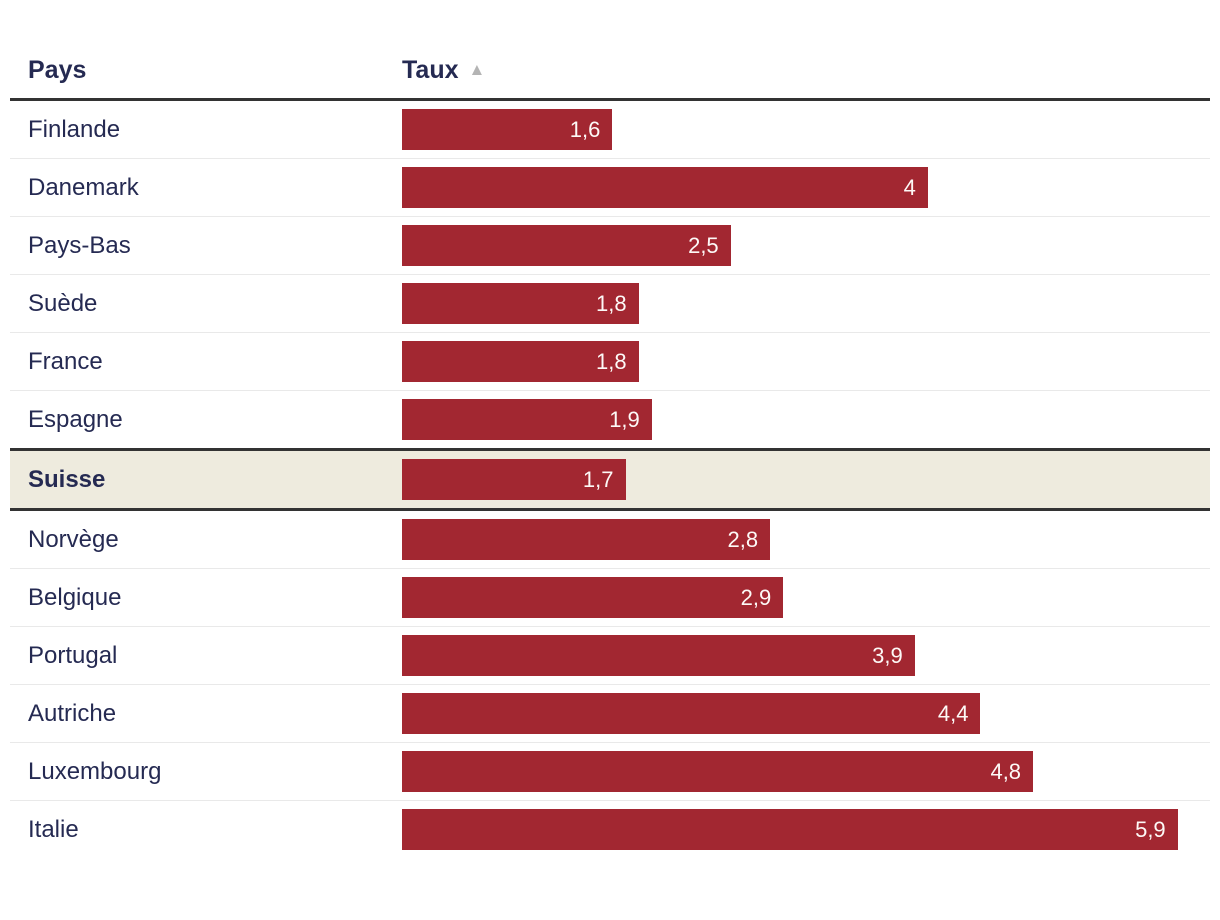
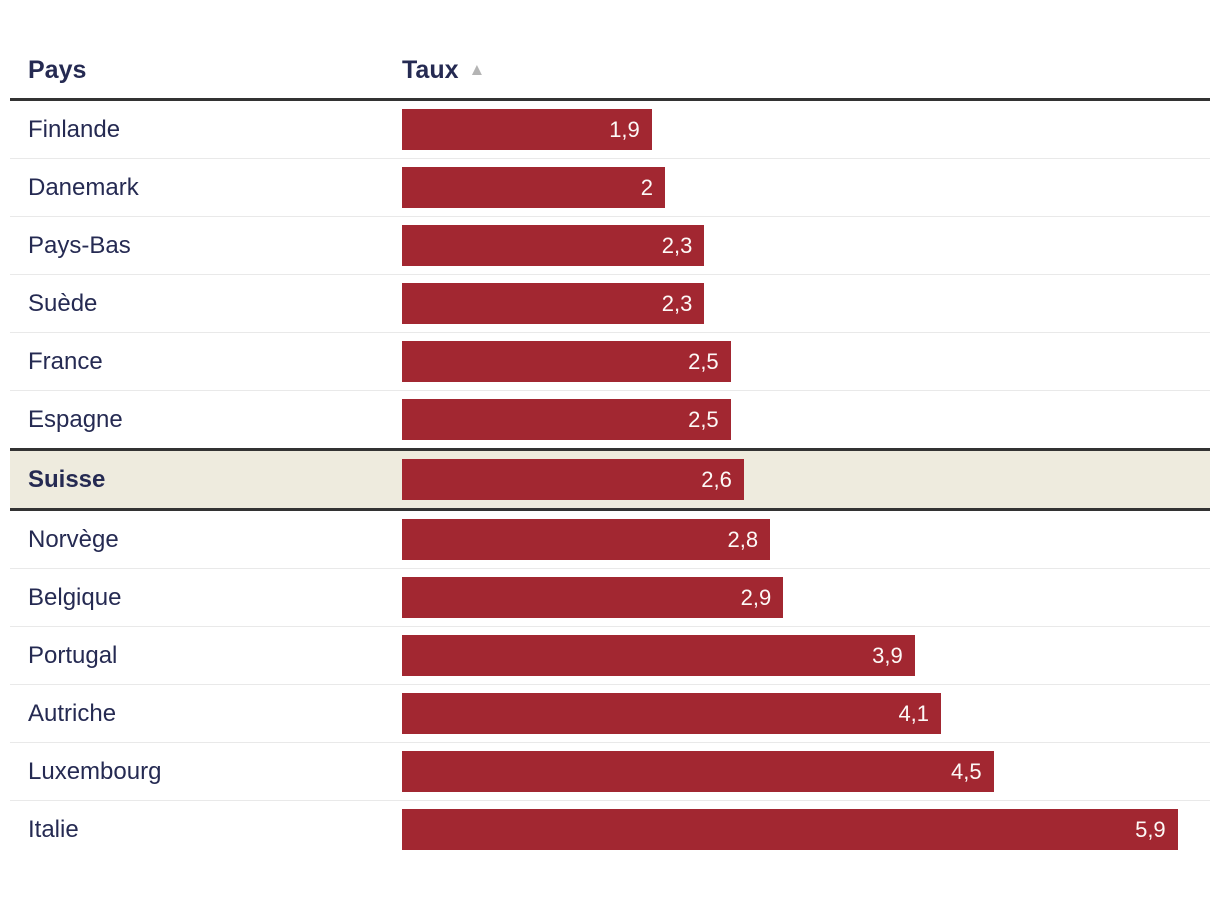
Finlande: 1,6 -> 1,9
Danemark: 4 -> 2
Pays-Bas: 2,5 -> 2,3
Suède: 1,8 -> 2,3
France: 1,8 -> 2,5
Espagne: 1,9 -> 2,5
Suisse: 1,7 -> 2,6
Autriche: 4,4 -> 4,1
Luxembourg: 4,8 -> 4,5
